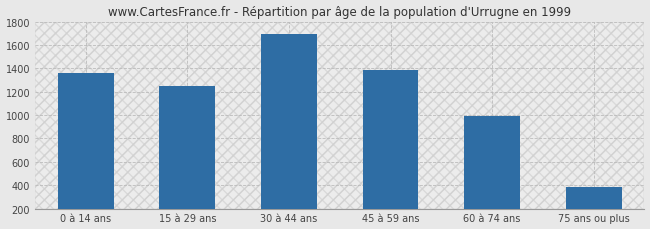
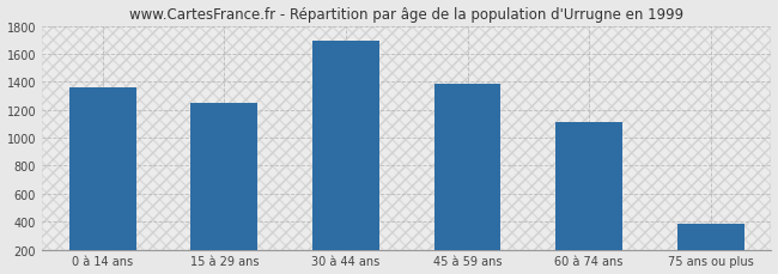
60 à 74 ans: 1000 -> 1110
